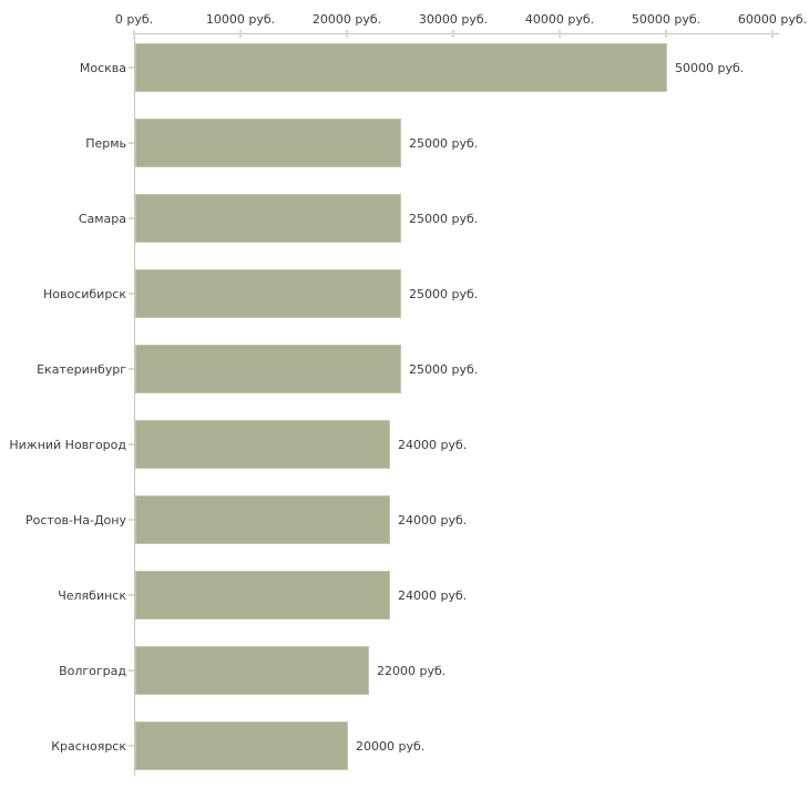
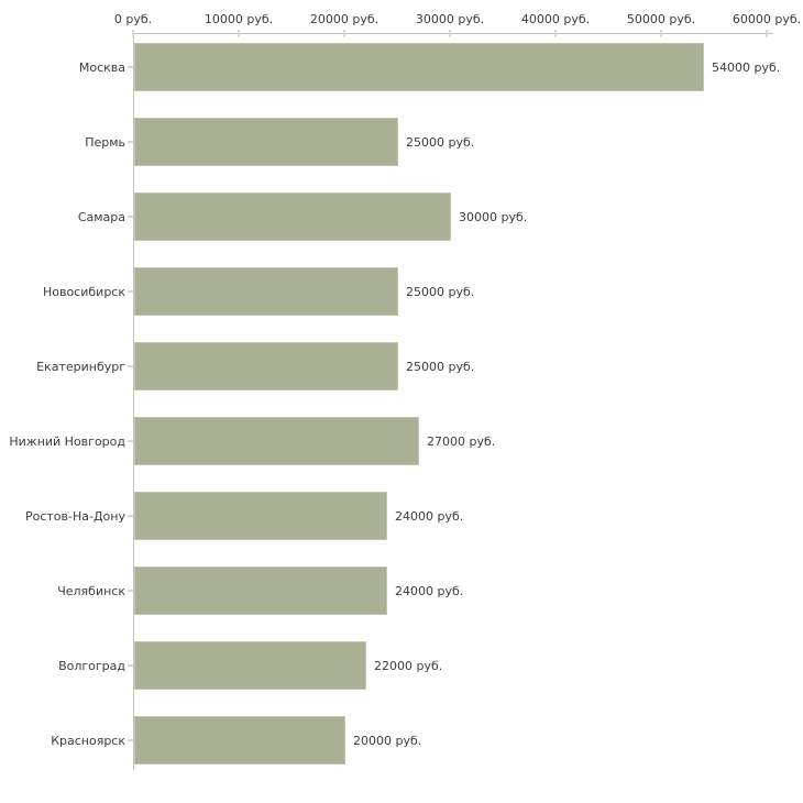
Москва: 50000 -> 54000
Самара: 25000 -> 30000
Нижний Новгород: 24000 -> 27000
